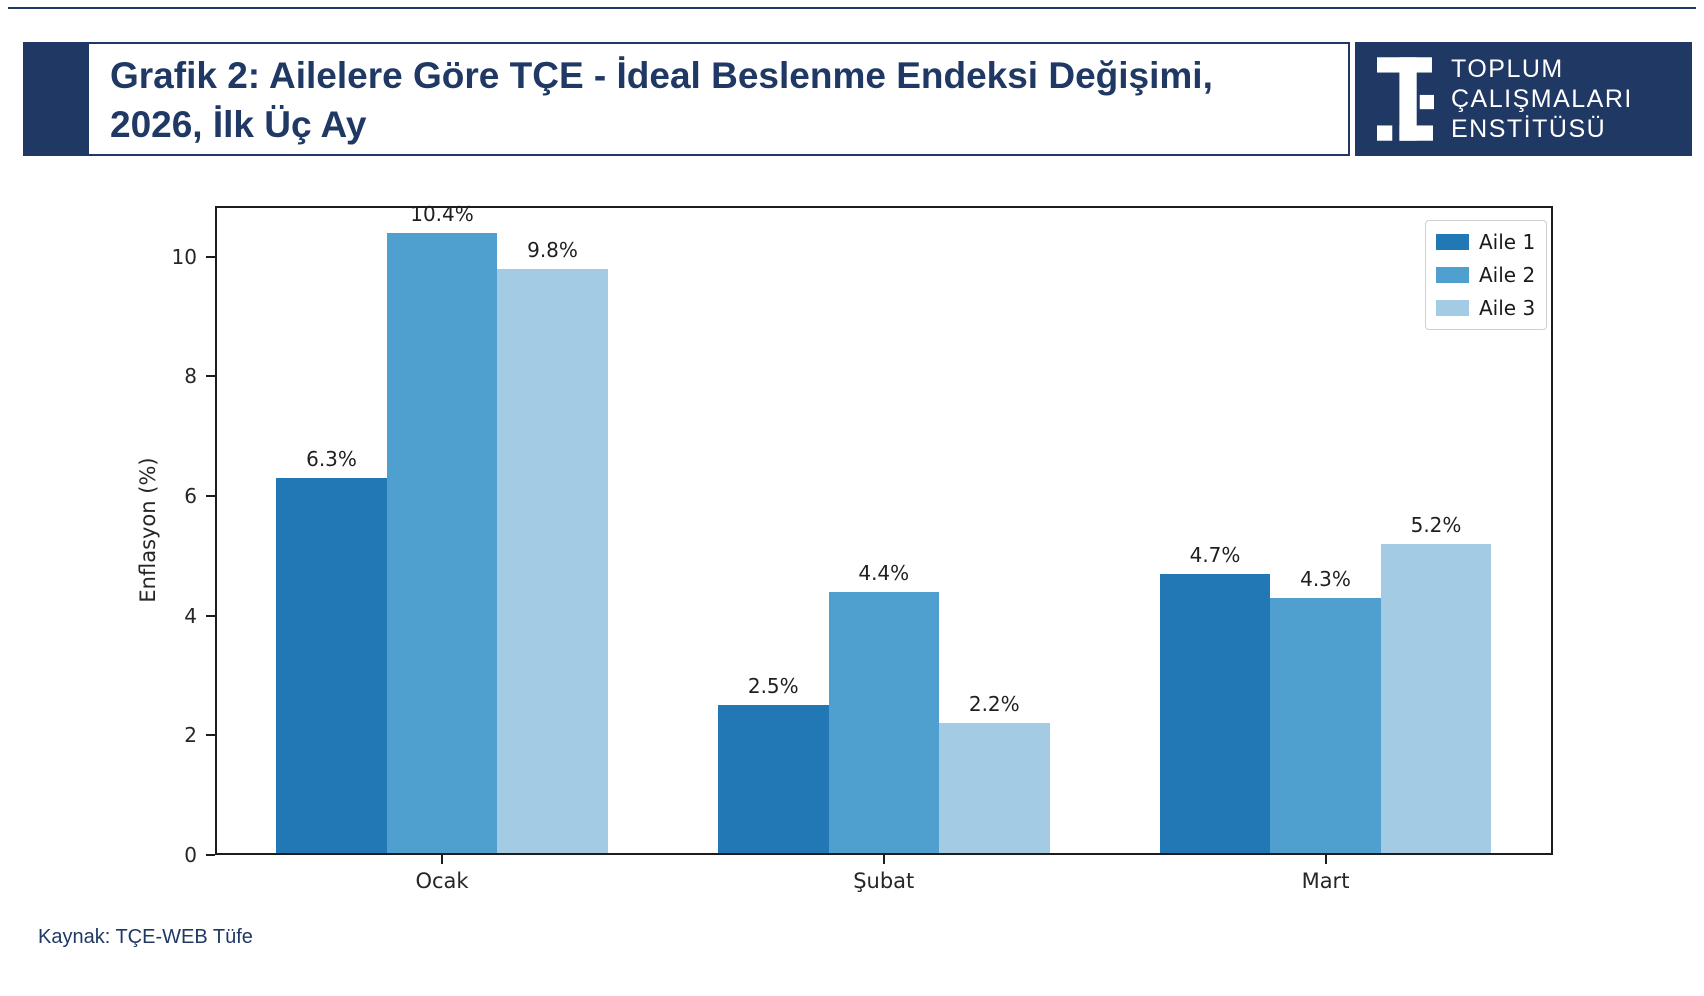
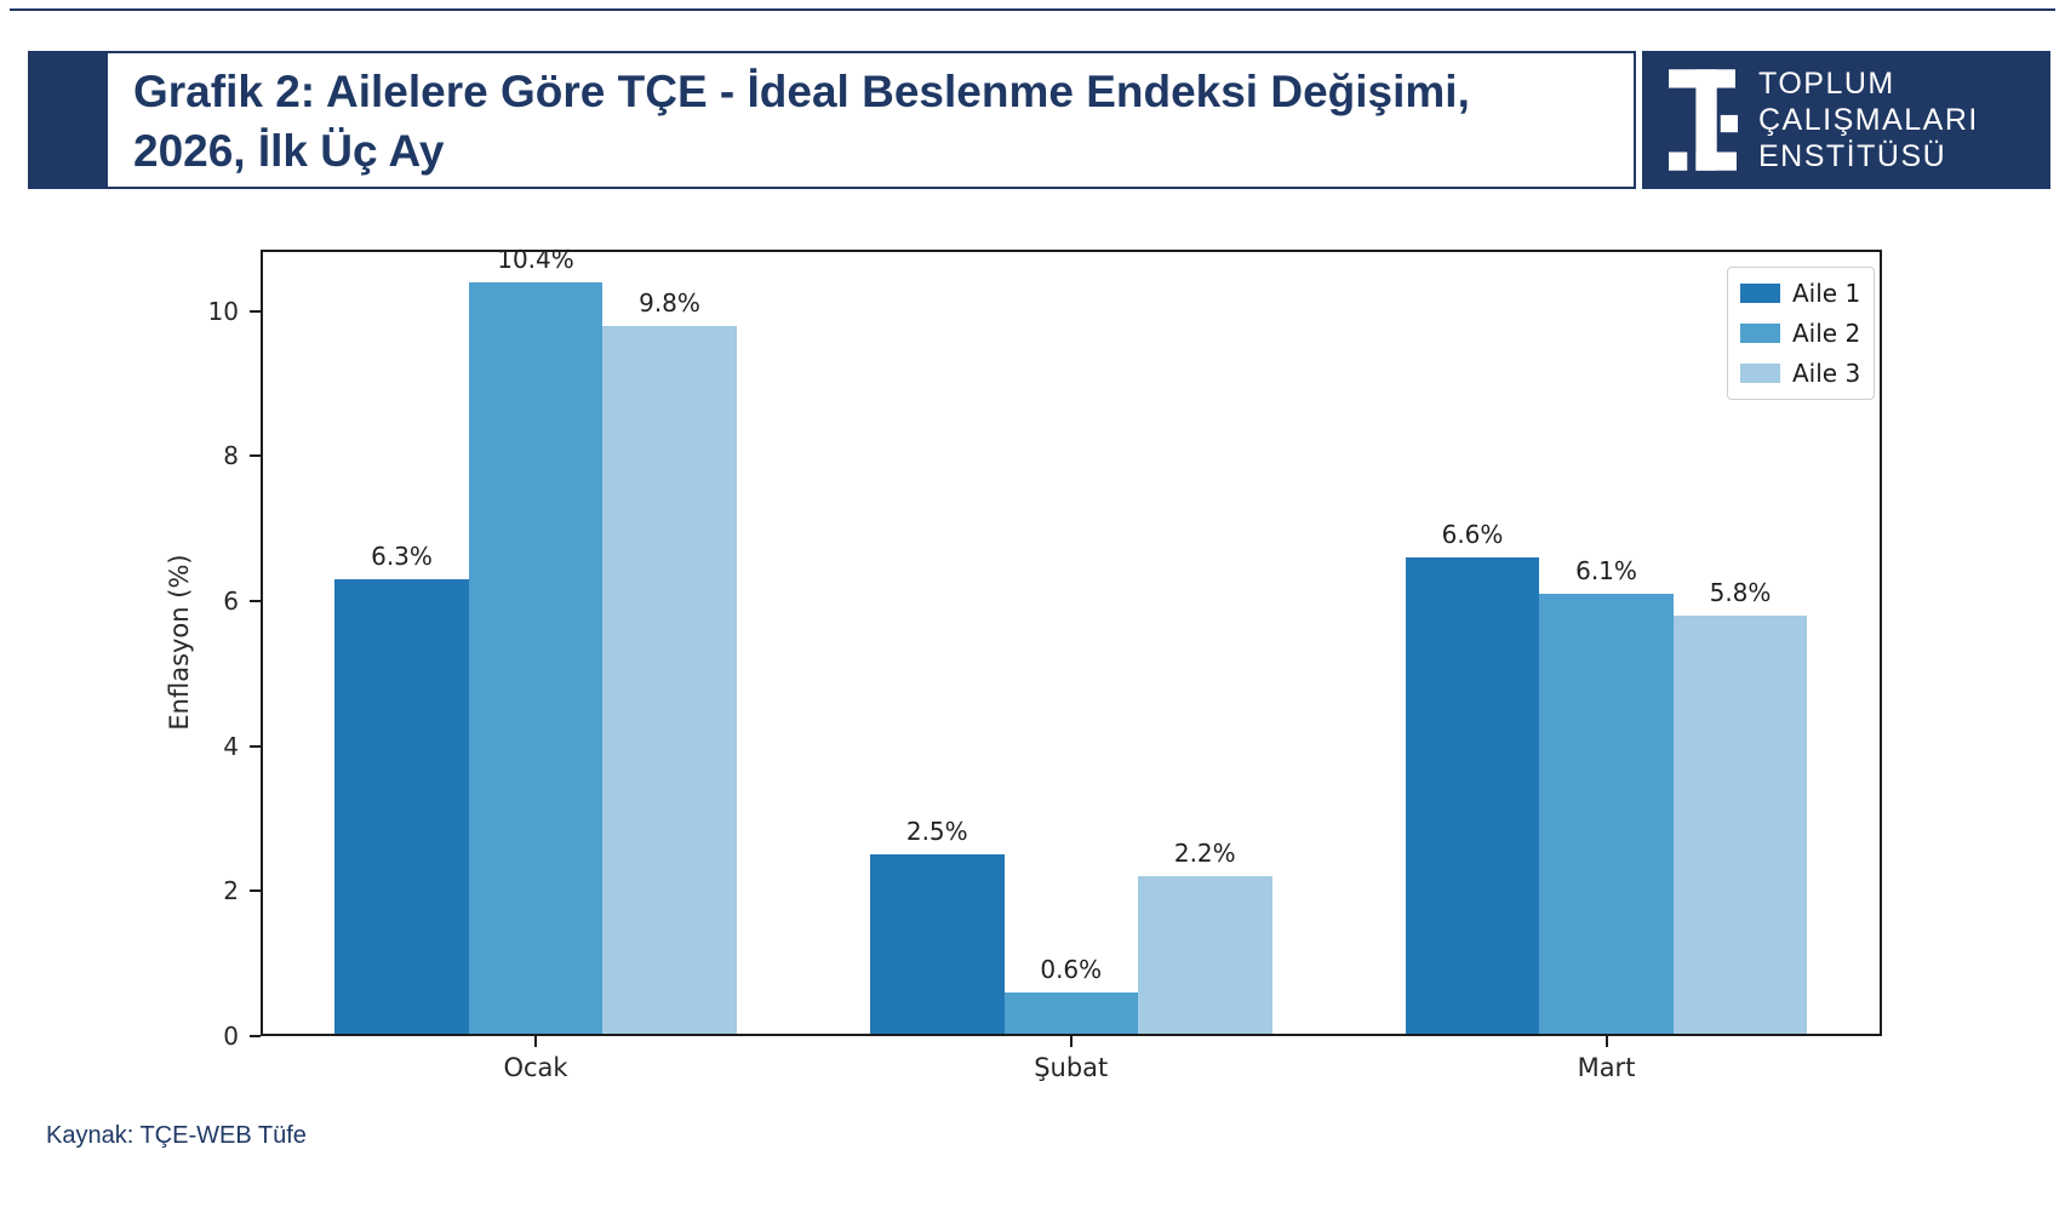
Aile 2/Şubat: 4.4% -> 0.6%
Aile 1/Mart: 4.7% -> 6.6%
Aile 2/Mart: 4.3% -> 6.1%
Aile 3/Mart: 5.2% -> 5.8%
